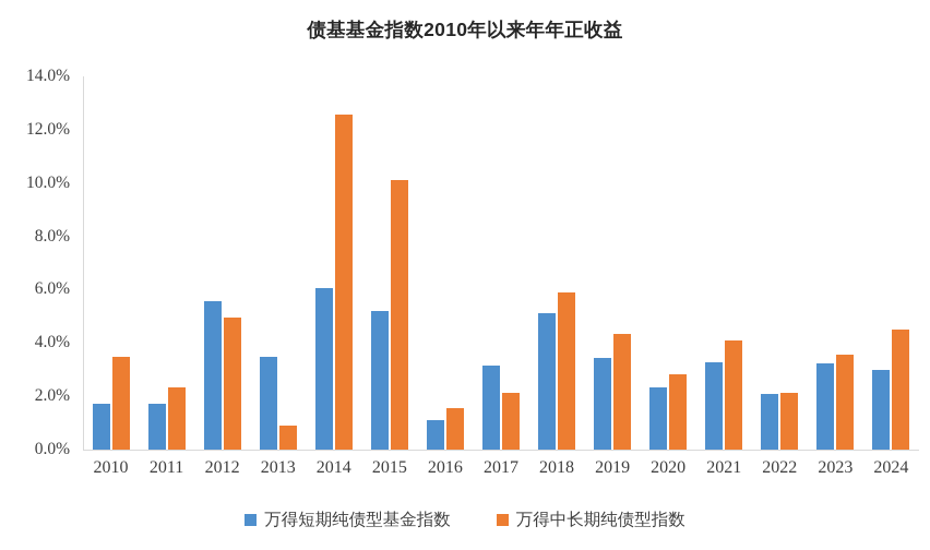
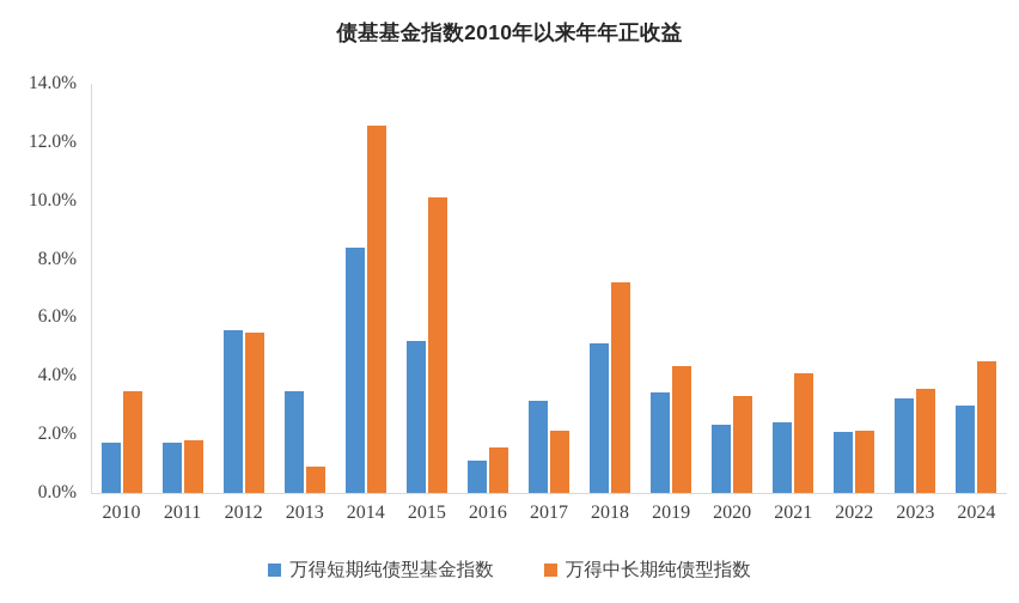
万得中长期纯债型指数/2011: 2.4% -> 1.8%
万得中长期纯债型指数/2012: 5.0% -> 5.5%
万得短期纯债型基金指数/2014: 6.0% -> 8.4%
万得中长期纯债型指数/2018: 5.9% -> 7.2%
万得中长期纯债型指数/2020: 2.8% -> 3.3%
万得短期纯债型基金指数/2021: 3.3% -> 2.4%
